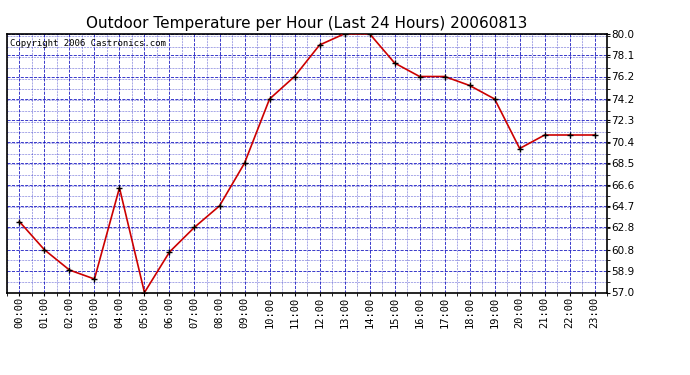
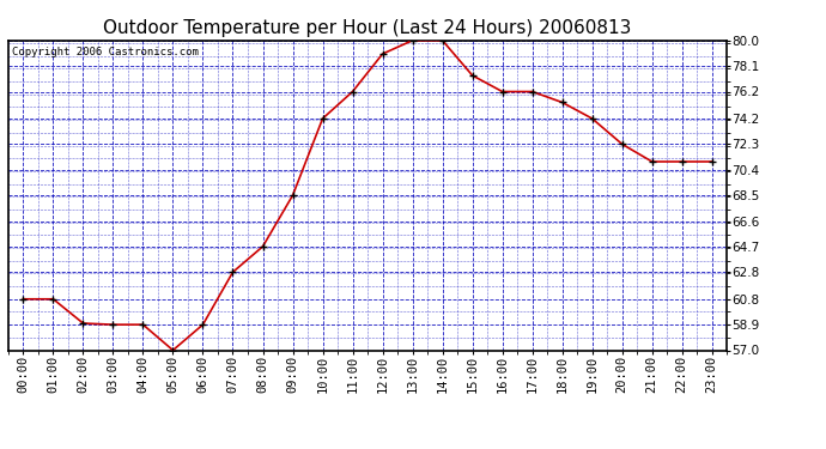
00:00: 63.3 -> 60.8
03:00: 58.2 -> 58.9
04:00: 66.3 -> 58.9
06:00: 60.6 -> 58.9
20:00: 69.8 -> 72.3
